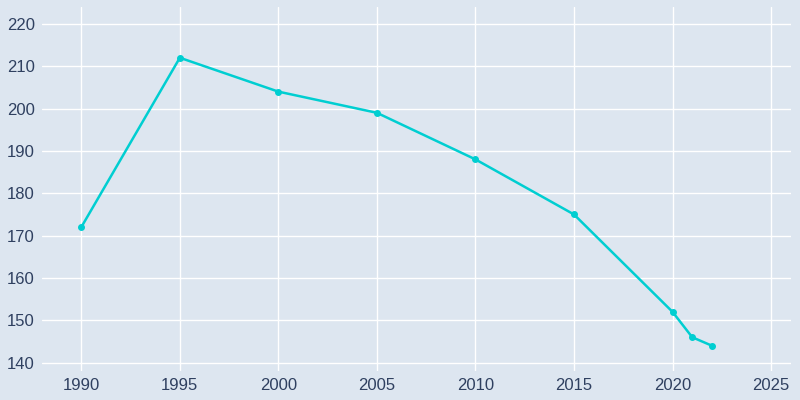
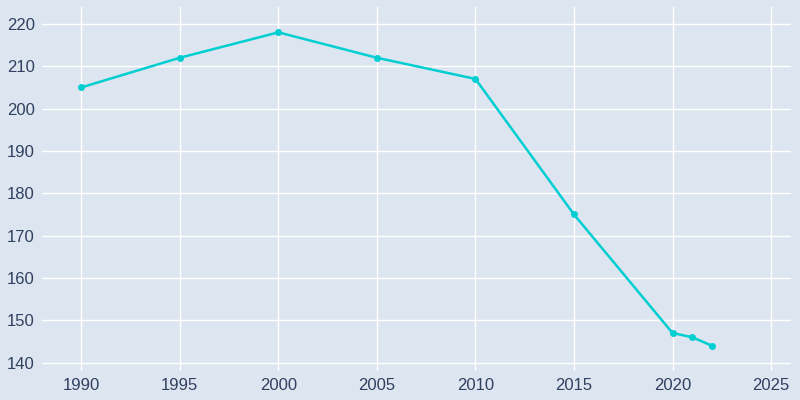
1990: 172 -> 205
2000: 204 -> 218
2005: 199 -> 212
2010: 188 -> 207
2020: 152 -> 147
